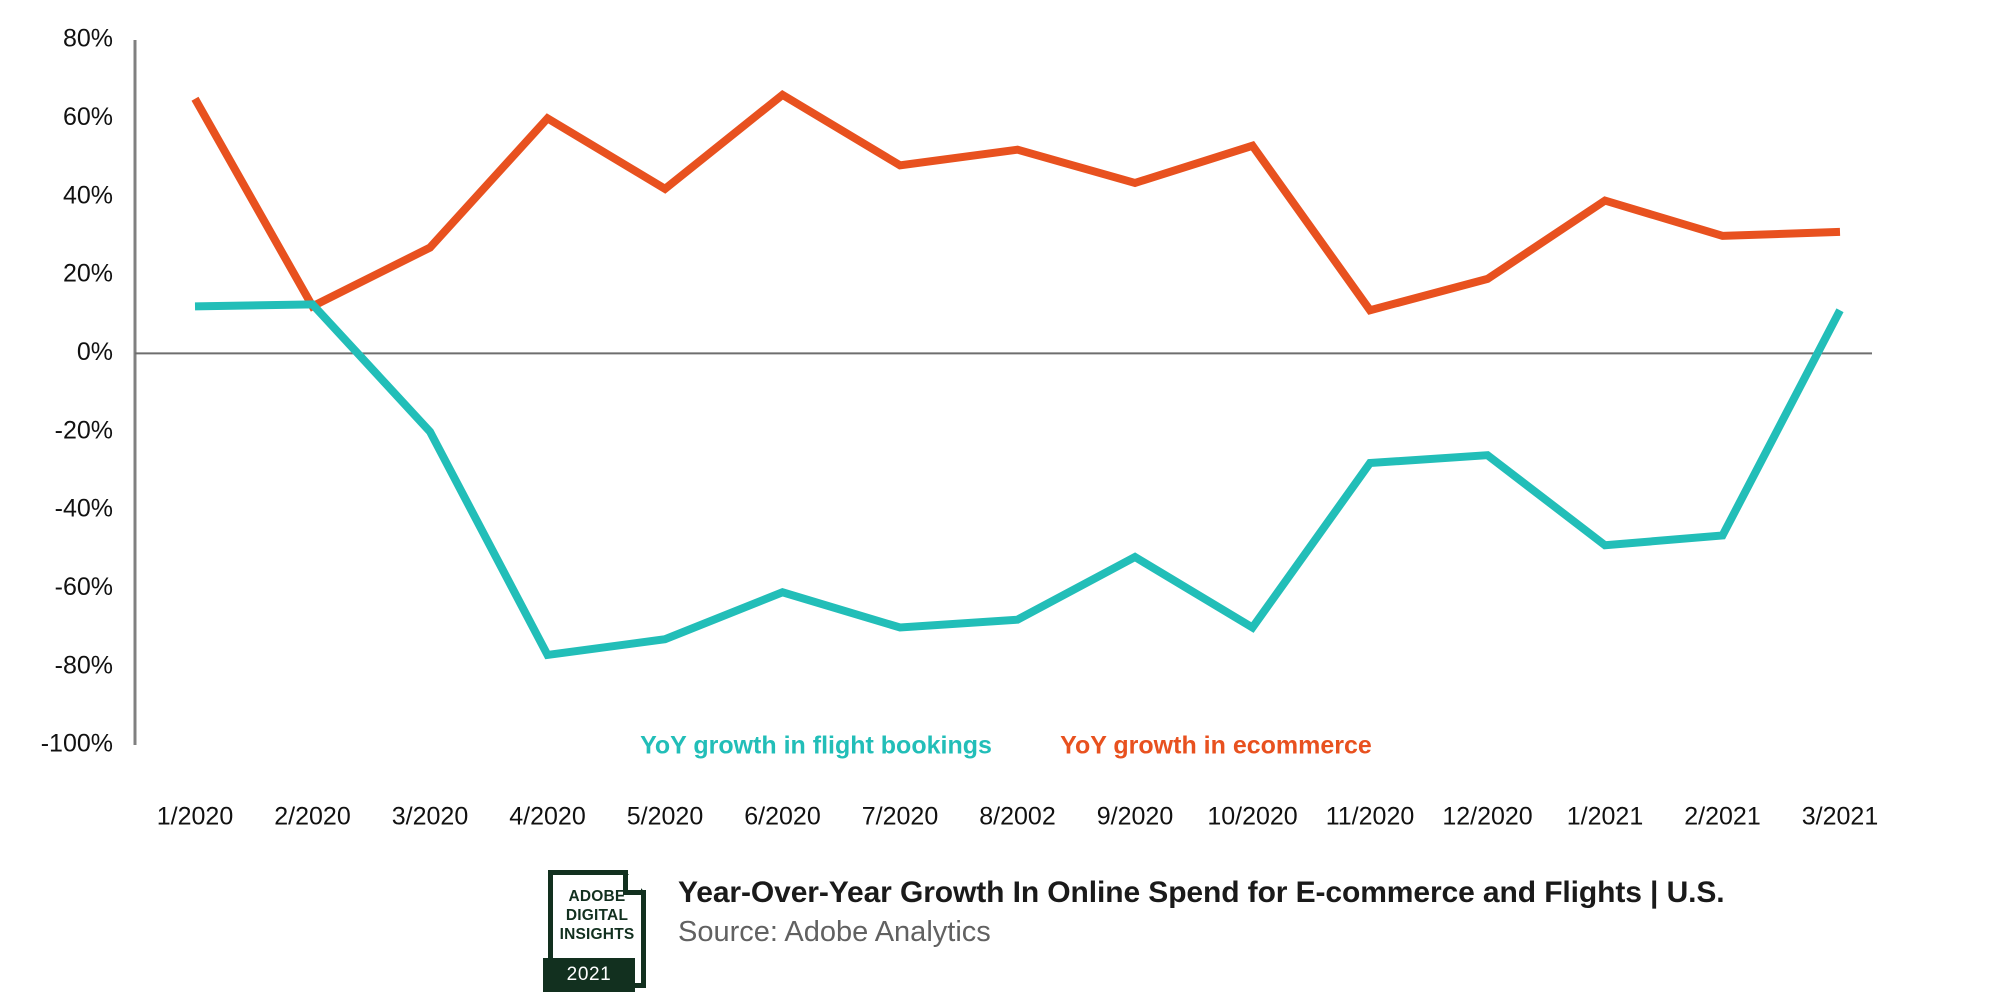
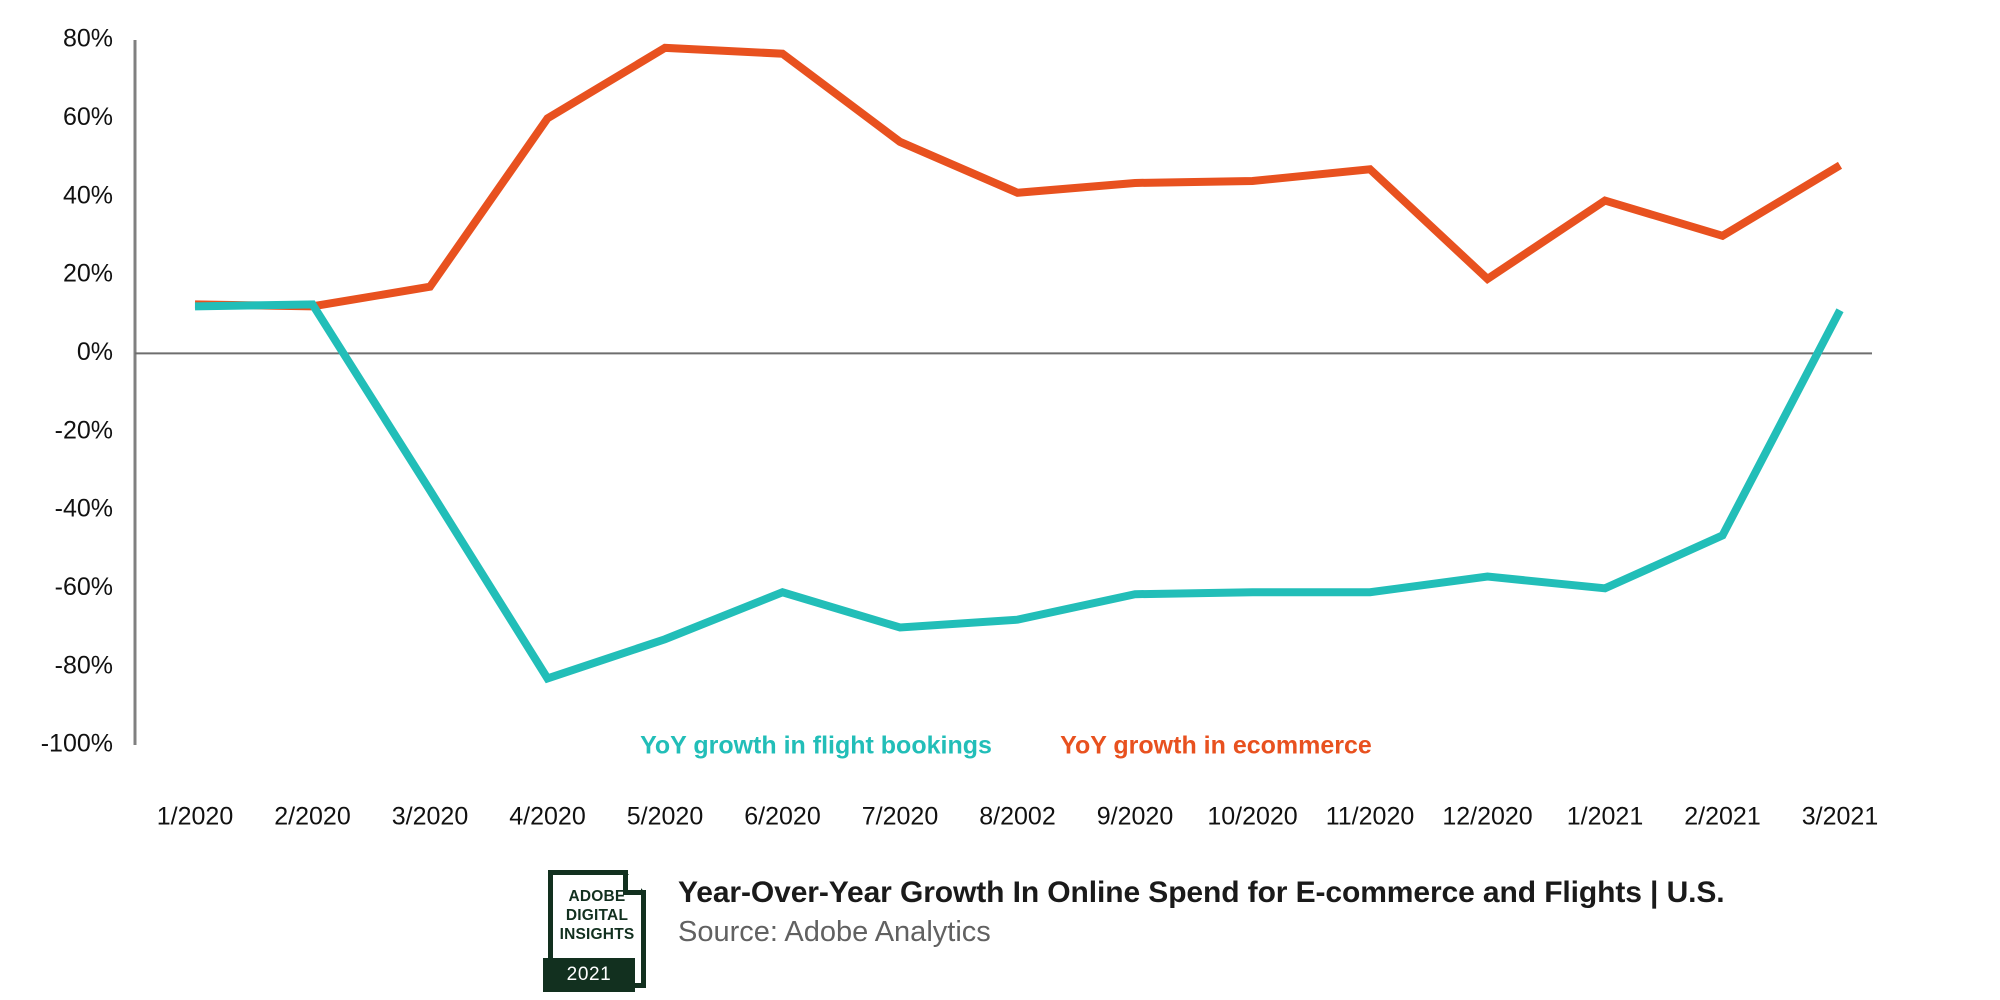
YoY growth in ecommerce/1/2020: 65% -> 12%
YoY growth in ecommerce/3/2020: 27% -> 17%
YoY growth in flight bookings/3/2020: -20% -> -35%
YoY growth in flight bookings/4/2020: -77% -> -83%
YoY growth in ecommerce/5/2020: 42% -> 78%
YoY growth in ecommerce/6/2020: 66% -> 76%
YoY growth in ecommerce/7/2020: 48% -> 54%
YoY growth in ecommerce/8/2002: 52% -> 41%
YoY growth in flight bookings/9/2020: -52% -> -62%
YoY growth in ecommerce/10/2020: 53% -> 44%
YoY growth in flight bookings/10/2020: -70% -> -61%
YoY growth in ecommerce/11/2020: 11% -> 47%
YoY growth in flight bookings/11/2020: -28% -> -61%
YoY growth in flight bookings/12/2020: -26% -> -57%
YoY growth in flight bookings/1/2021: -49% -> -60%
YoY growth in ecommerce/3/2021: 31% -> 48%
